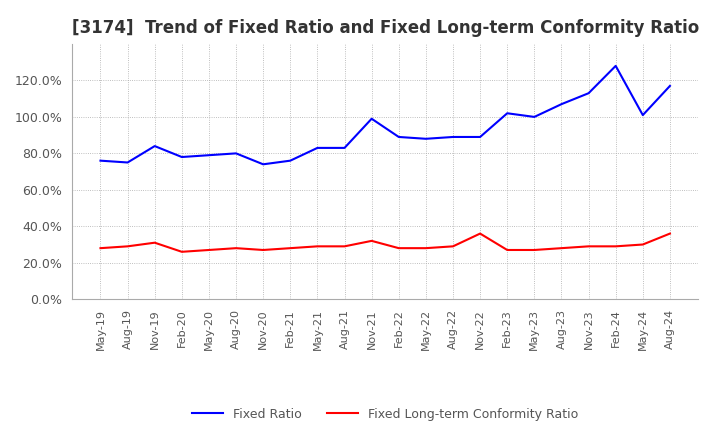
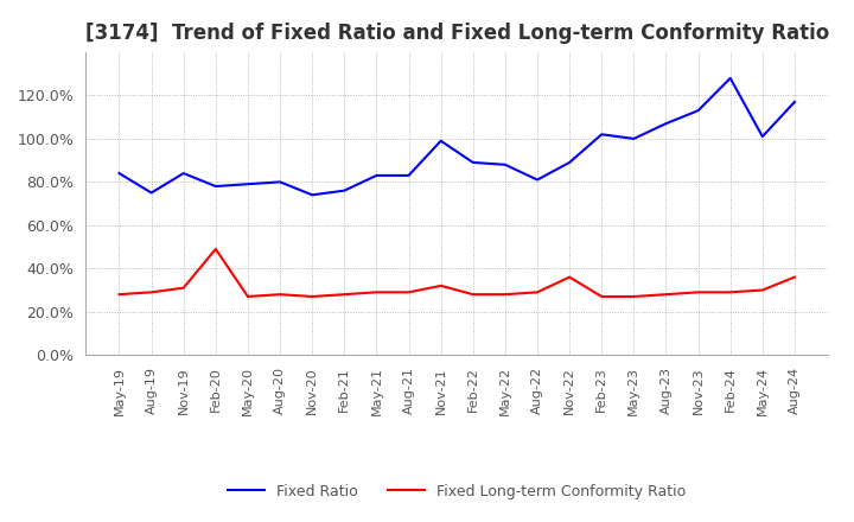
Fixed Ratio/May-19: 76% -> 84%
Fixed Long-term Conformity Ratio/Feb-20: 26% -> 49%
Fixed Ratio/Aug-22: 89% -> 81%
